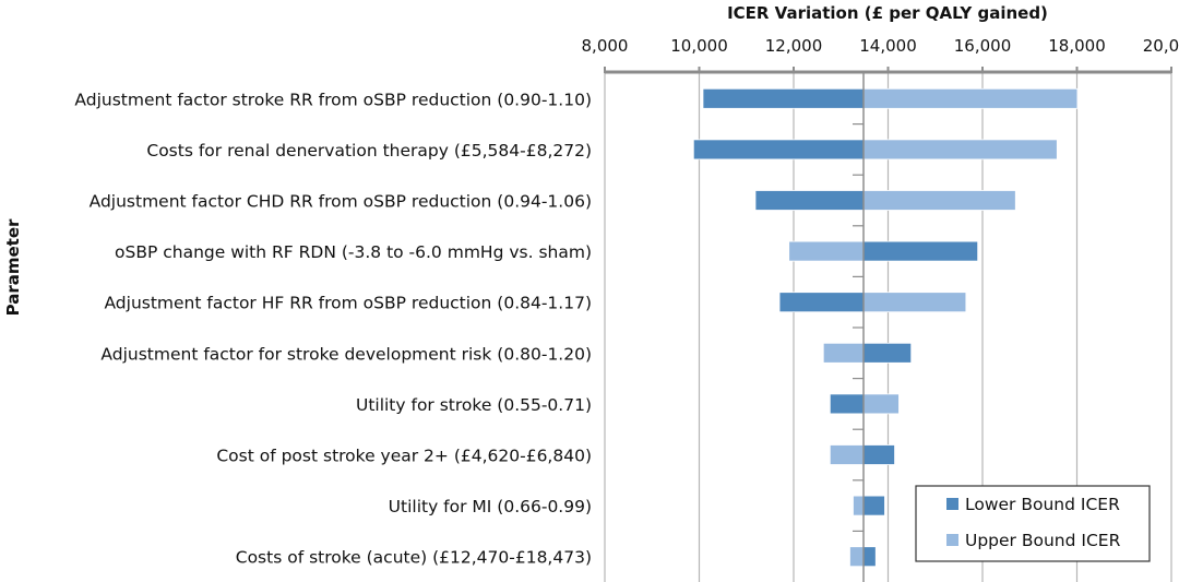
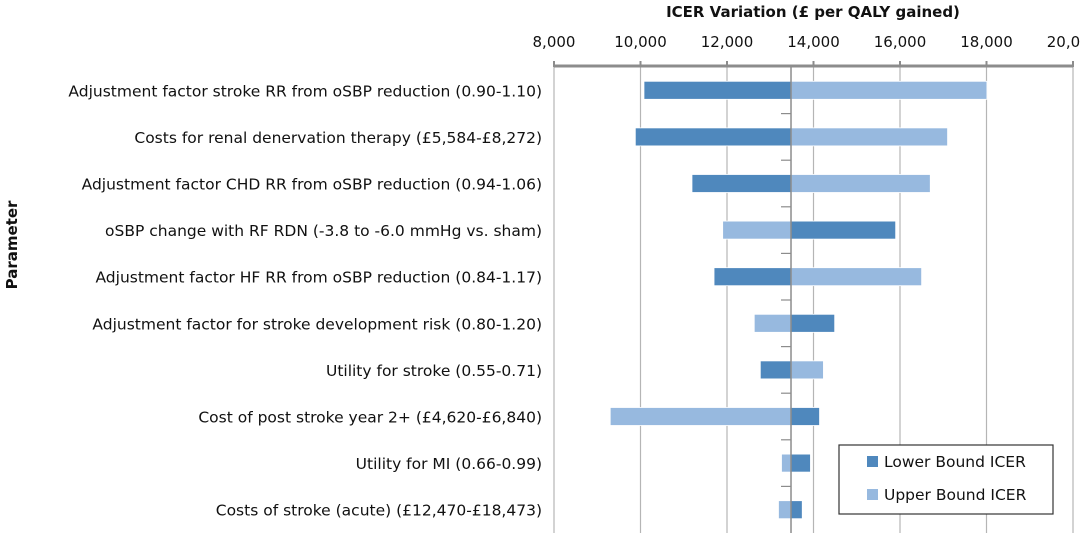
Upper Bound ICER/Costs for renal denervation therapy (£5,584-£8,272): 17600 -> 17100
Upper Bound ICER/Adjustment factor HF RR from oSBP reduction (0.84-1.17): 15600 -> 16500
Upper Bound ICER/Cost of post stroke year 2+ (£4,620-£6,840): 12800 -> 9300
